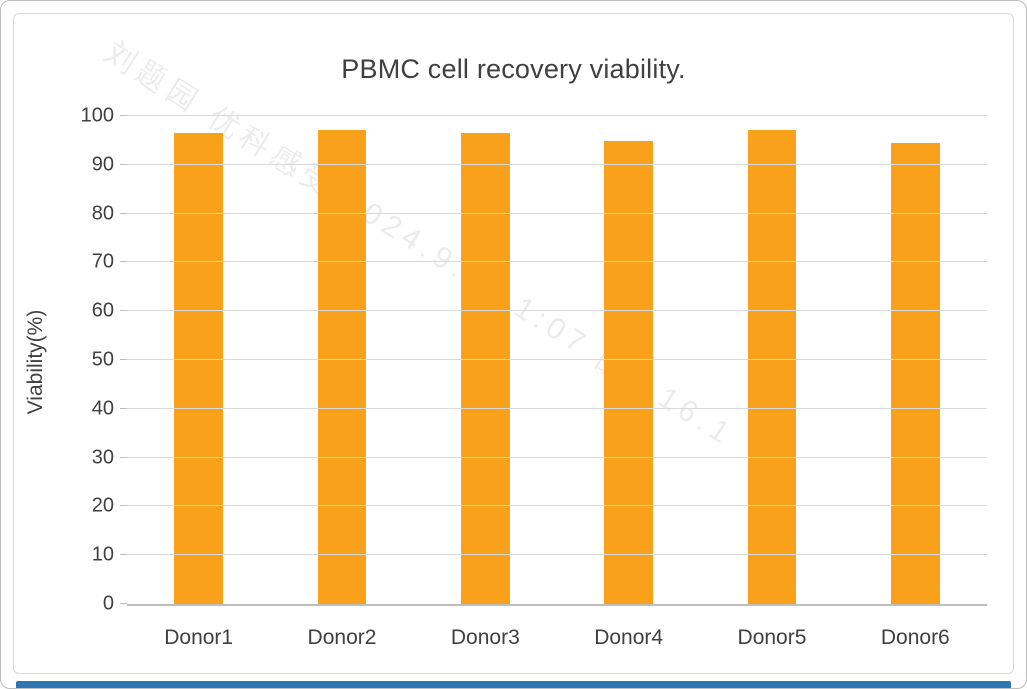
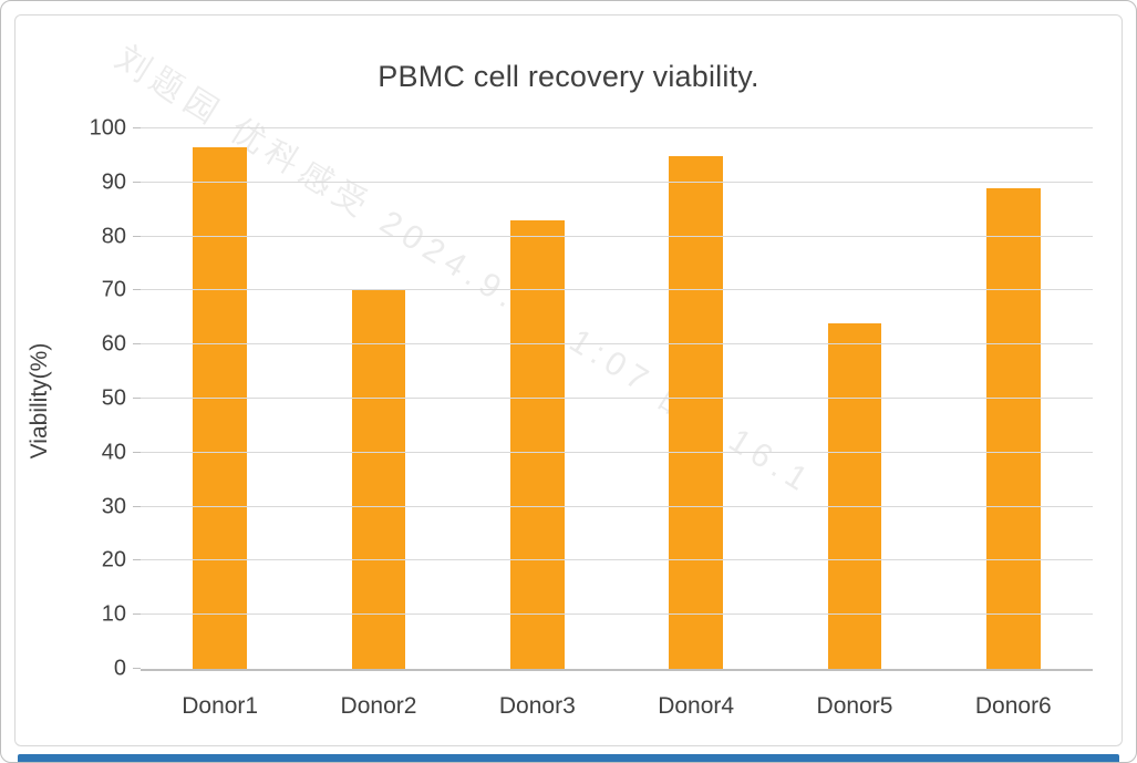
Donor2: 97 -> 70
Donor3: 96 -> 83
Donor5: 97 -> 64
Donor6: 94 -> 89
